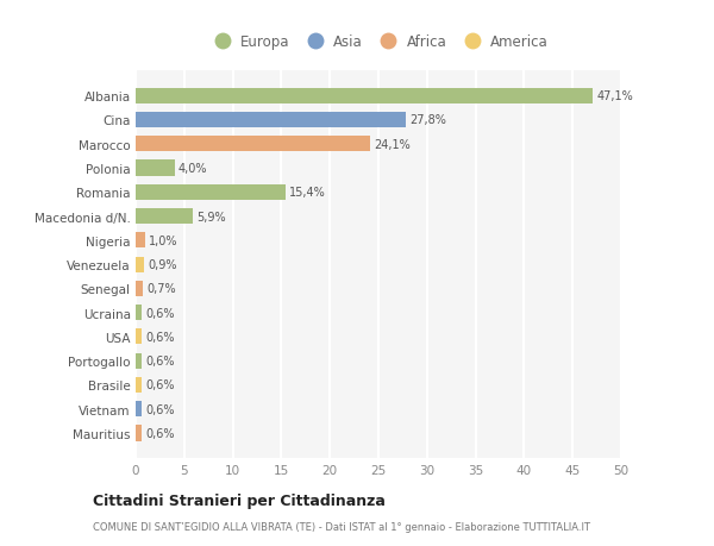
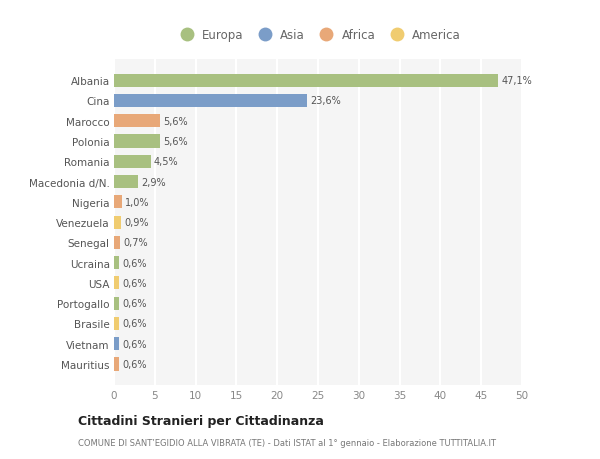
Cina: 27,8% -> 23,6%
Marocco: 24,1% -> 5,6%
Polonia: 4,0% -> 5,6%
Romania: 15,4% -> 4,5%
Macedonia d/N.: 5,9% -> 2,9%
